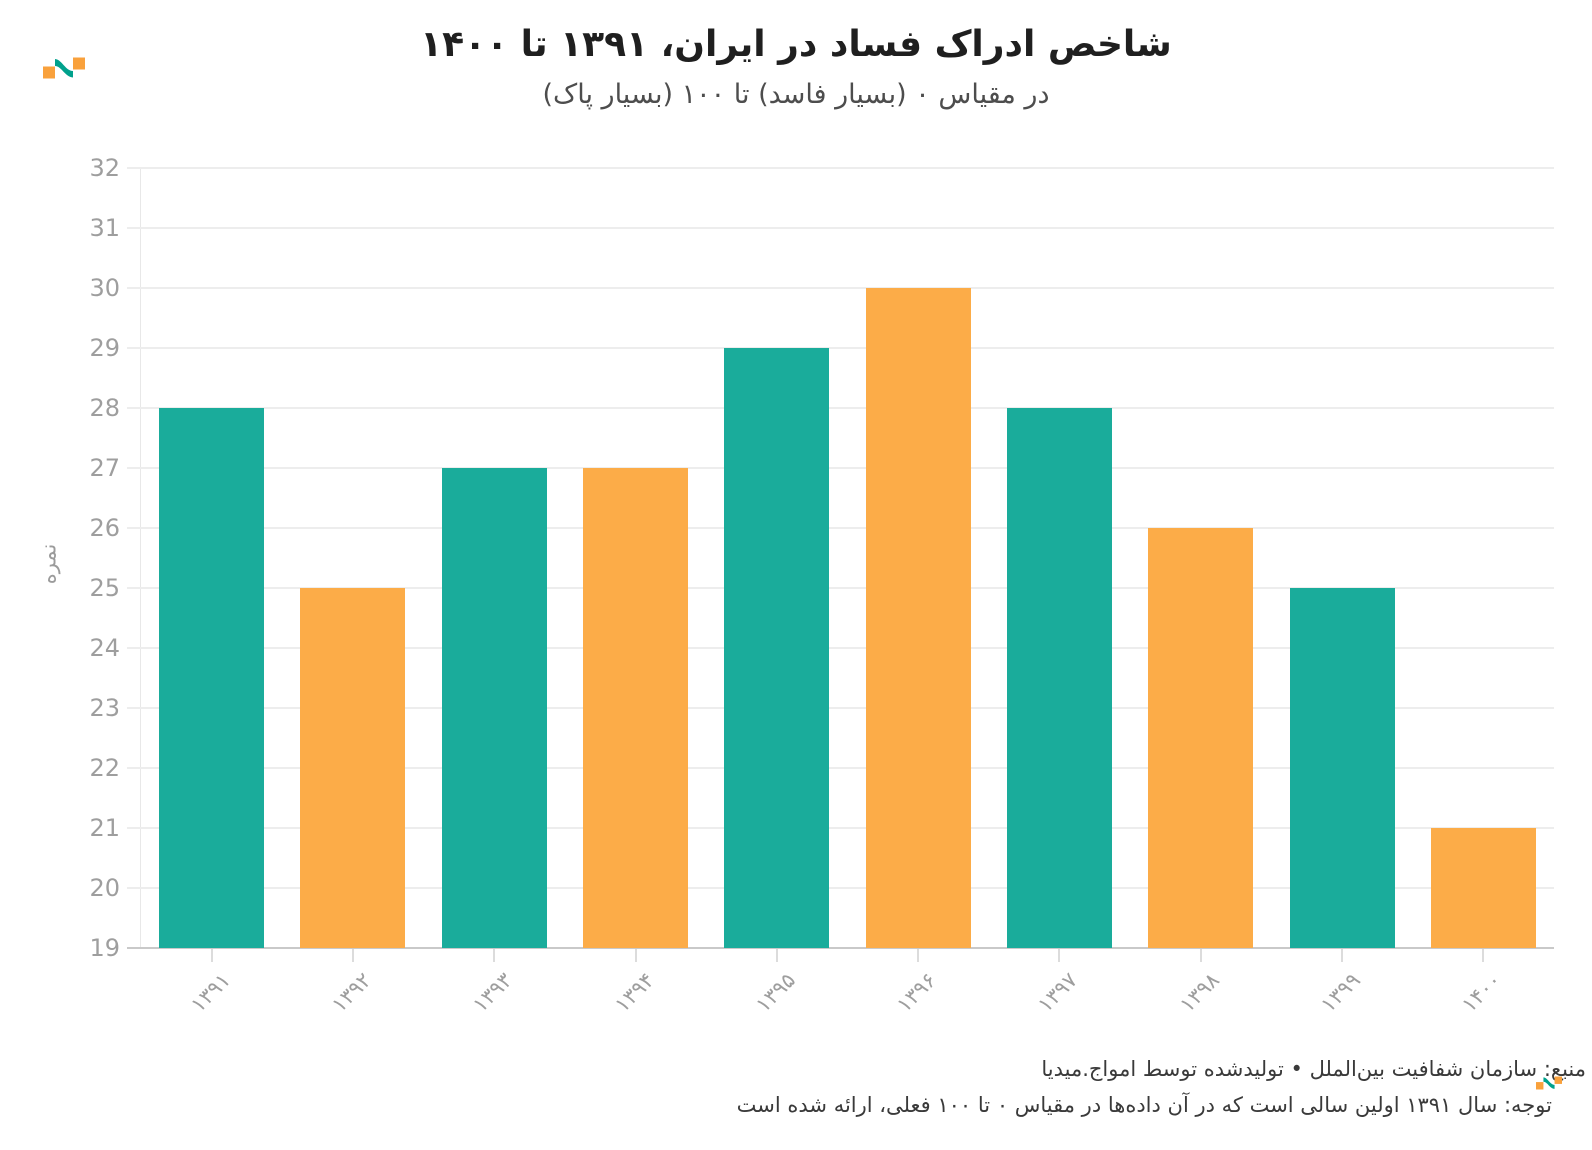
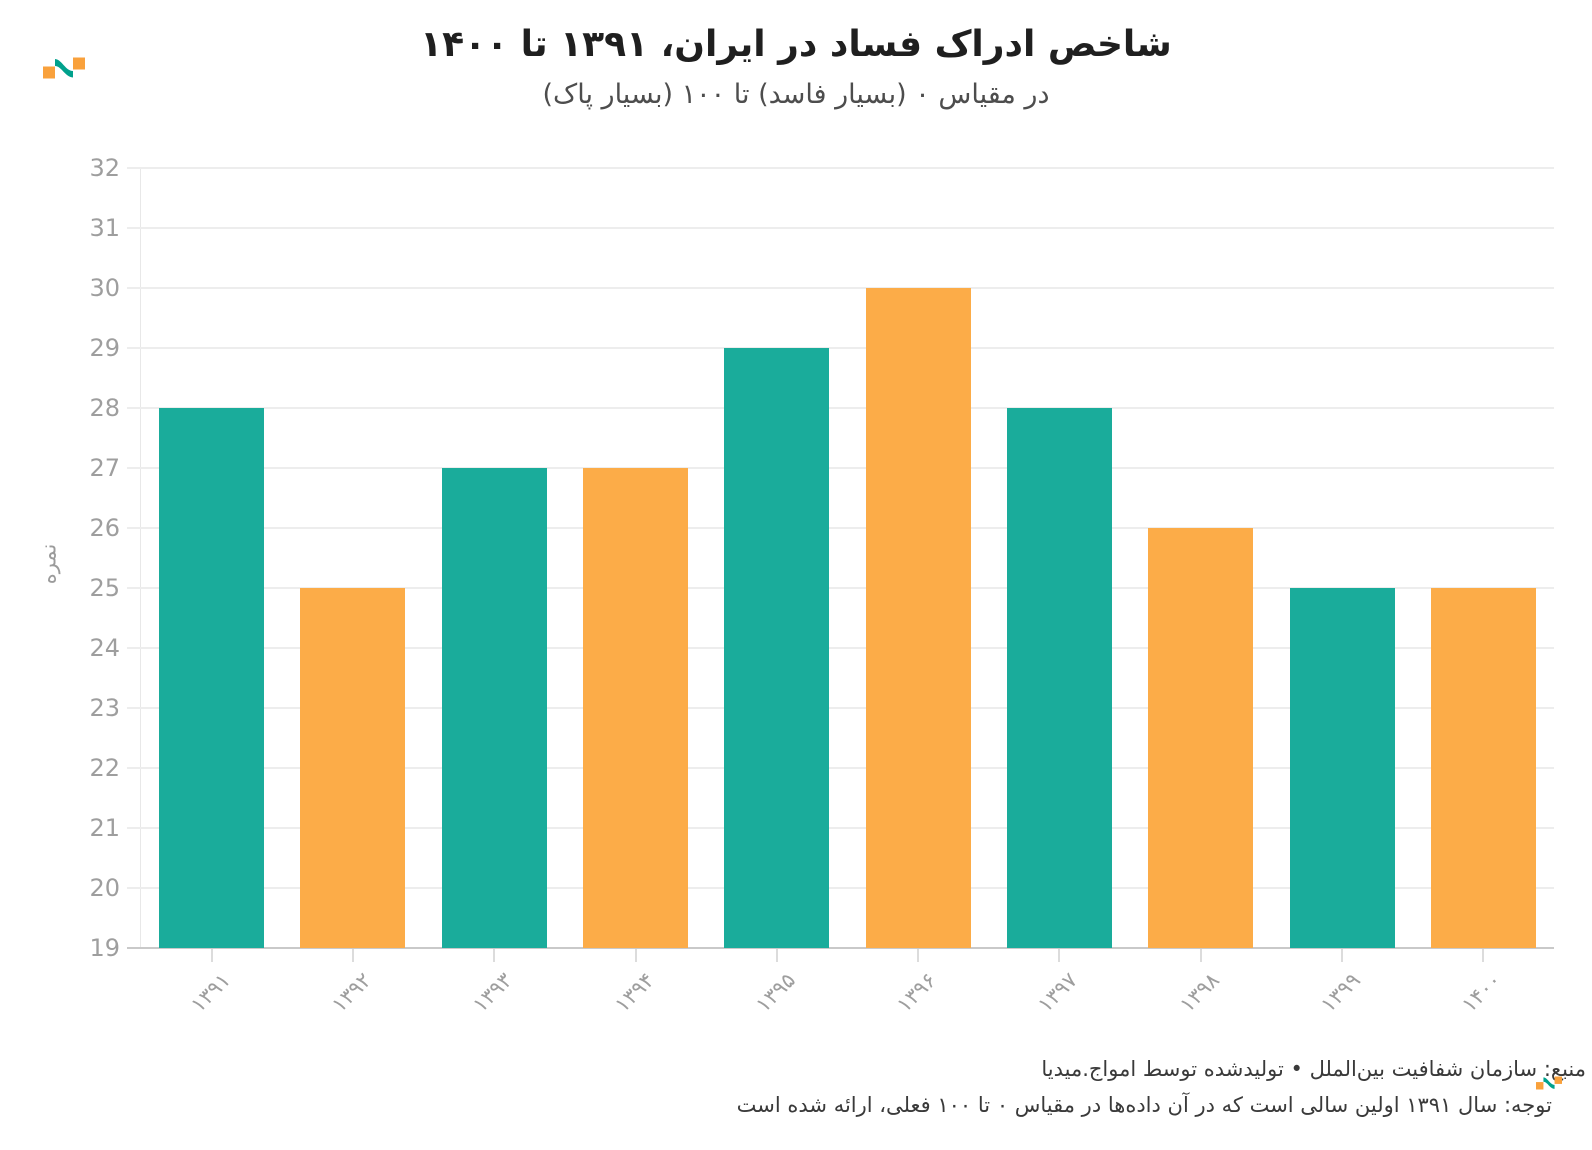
۱۴۰۰: 21 -> 25
